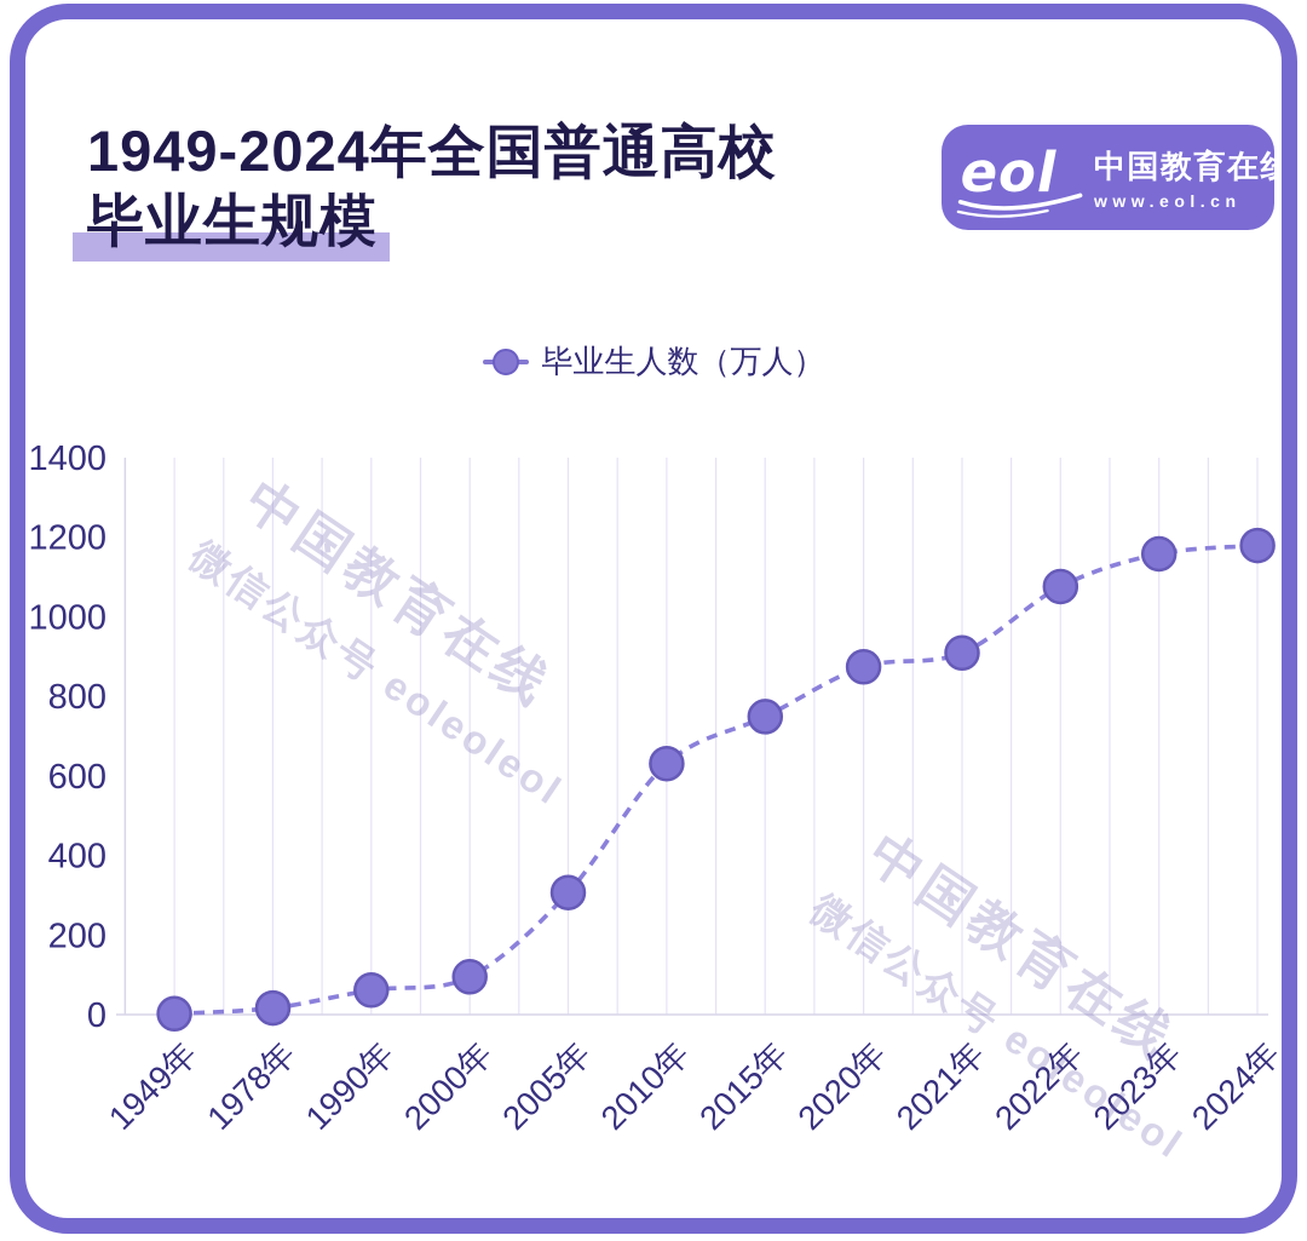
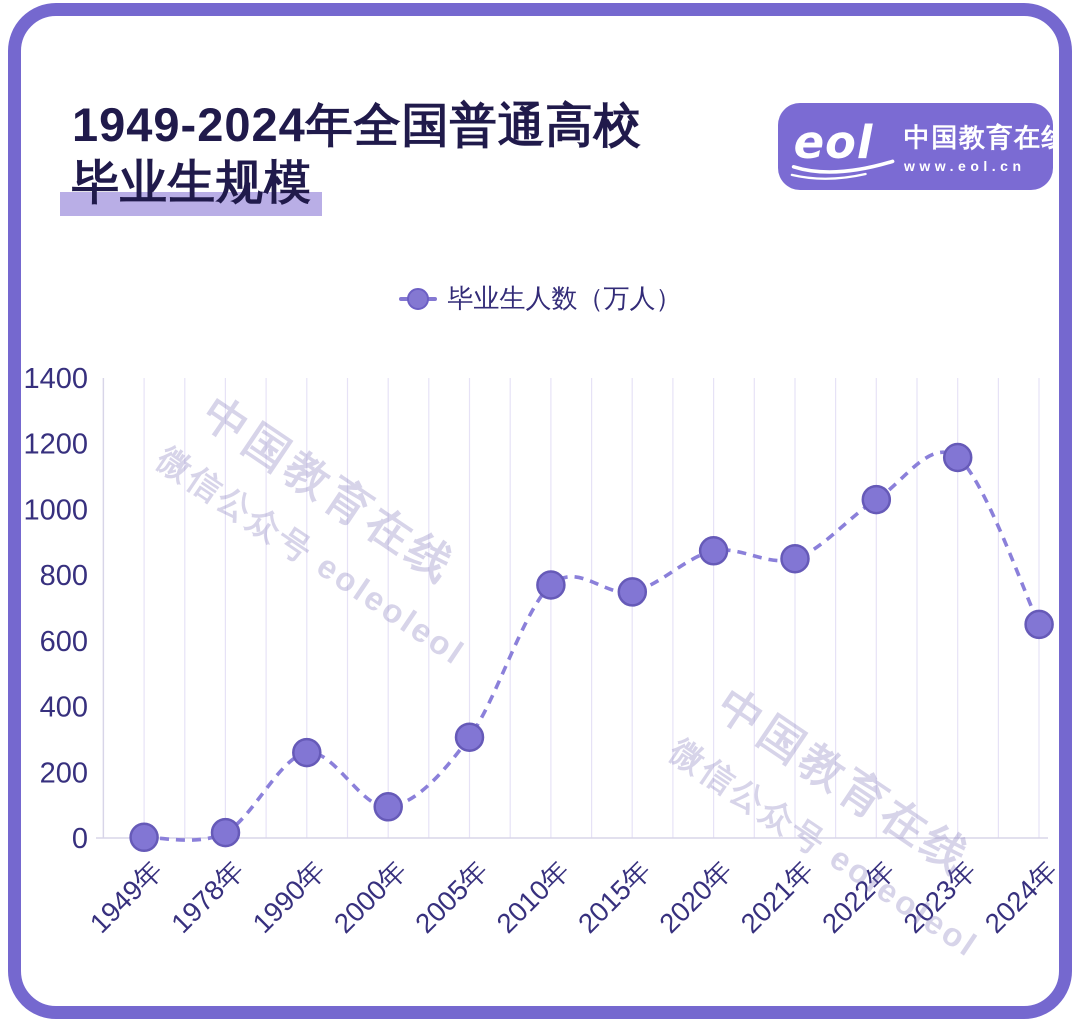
1990年: 60 -> 260
2010年: 630 -> 770
2021年: 910 -> 850
2022年: 1080 -> 1030
2024年: 1180 -> 650
